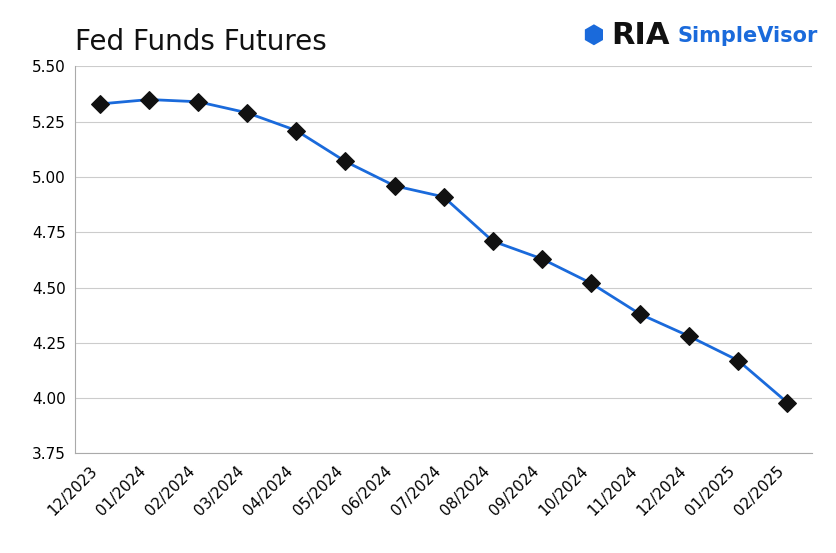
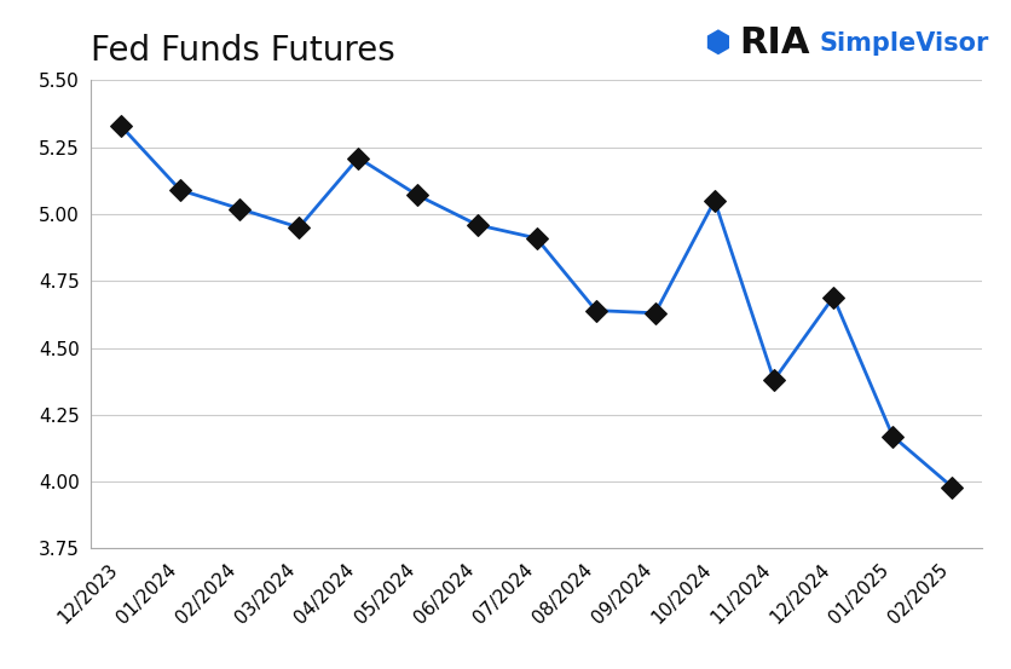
01/2024: 5.35 -> 5.09
02/2024: 5.34 -> 5.02
03/2024: 5.29 -> 4.95
08/2024: 4.71 -> 4.64
10/2024: 4.52 -> 5.05
12/2024: 4.28 -> 4.69
